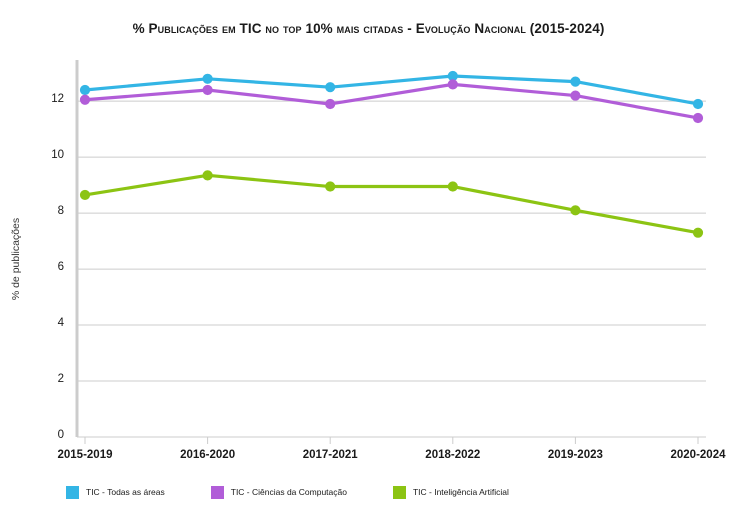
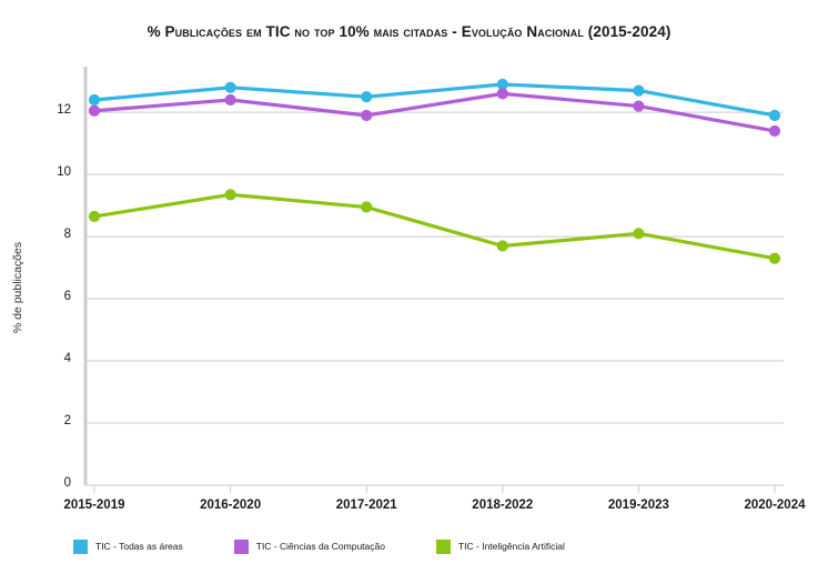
TIC - Inteligência Artificial/2018-2022: 8.9 -> 7.7
